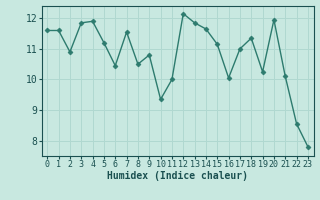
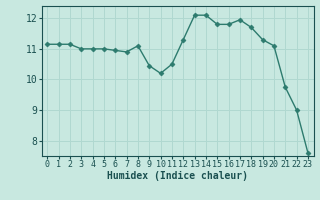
0: 11.60 -> 11.15
1: 11.60 -> 11.15
2: 10.90 -> 11.15
3: 11.85 -> 11.00
4: 11.90 -> 11.00
5: 11.20 -> 11.00
6: 10.45 -> 10.95
7: 11.55 -> 10.90
8: 10.50 -> 11.10
9: 10.80 -> 10.45
10: 9.35 -> 10.20
11: 10.00 -> 10.50
12: 12.15 -> 11.30
13: 11.85 -> 12.10
14: 11.65 -> 12.10
15: 11.15 -> 11.80
16: 10.05 -> 11.80
17: 11.00 -> 11.95
18: 11.35 -> 11.70
19: 10.25 -> 11.30
20: 11.95 -> 11.10
21: 10.10 -> 9.75
22: 8.55 -> 9.00
23: 7.80 -> 7.60
